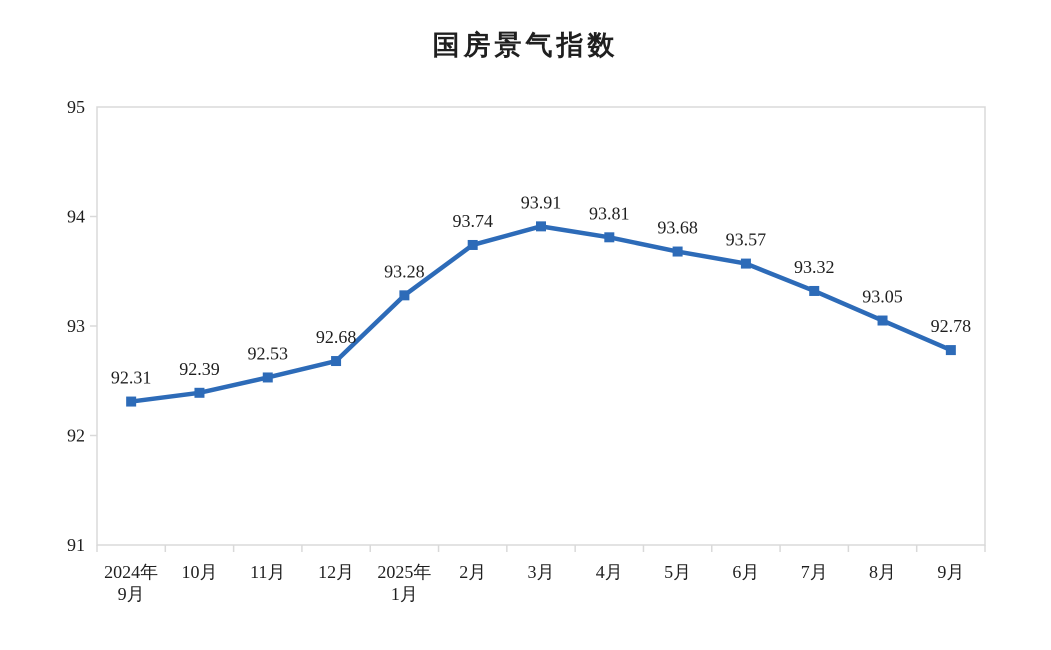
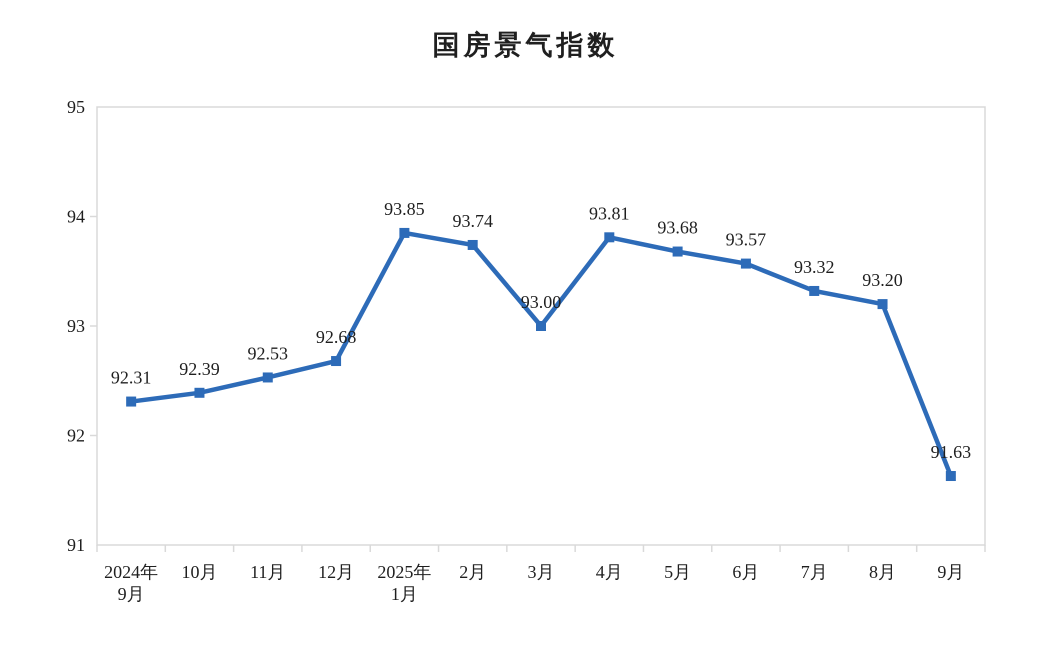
2025年 1月: 93.28 -> 93.85
3月: 93.91 -> 93.00
8月: 93.05 -> 93.20
9月: 92.78 -> 91.63
